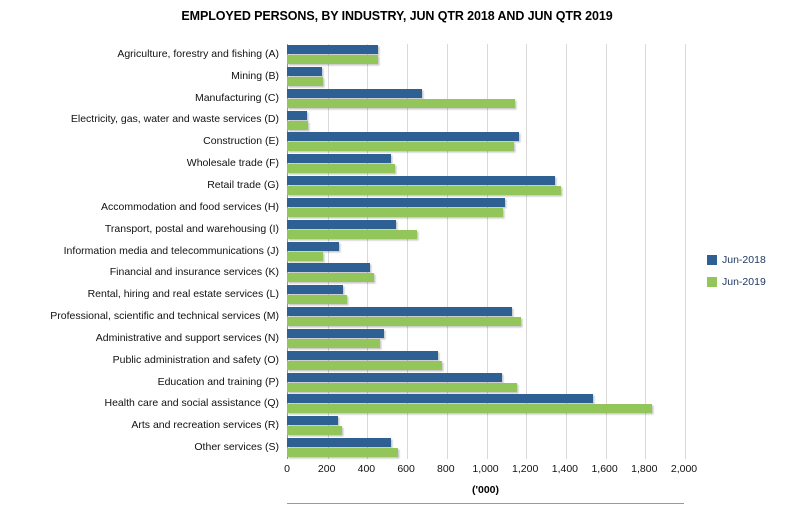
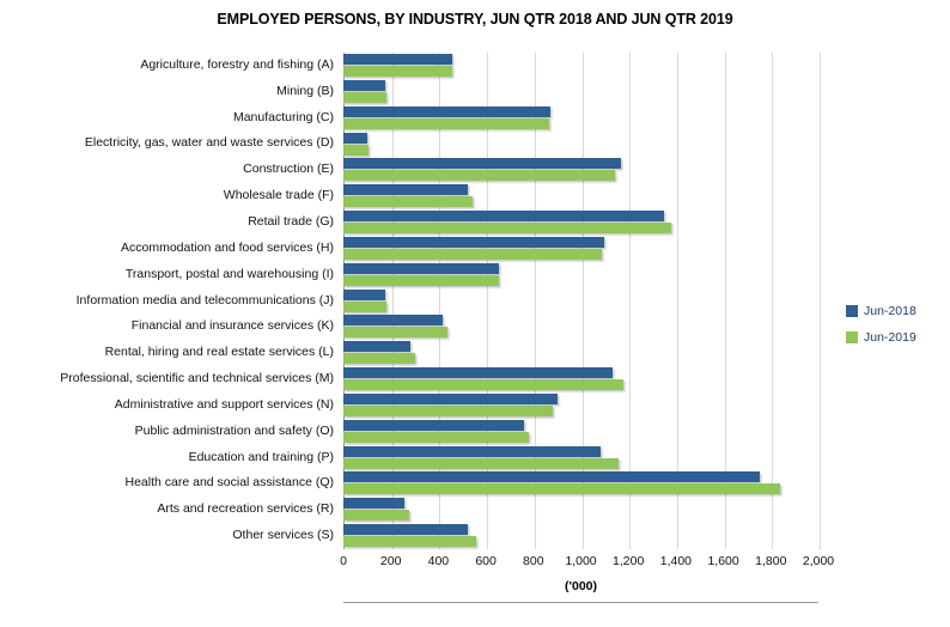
Jun-2018/Manufacturing (C): 680 -> 870
Jun-2019/Manufacturing (C): 1150 -> 860
Jun-2018/Transport, postal and warehousing (I): 550 -> 660
Jun-2018/Information media and telecommunications (J): 260 -> 180
Jun-2018/Administrative and support services (N): 490 -> 900
Jun-2019/Administrative and support services (N): 470 -> 880
Jun-2018/Health care and social assistance (Q): 1540 -> 1760
